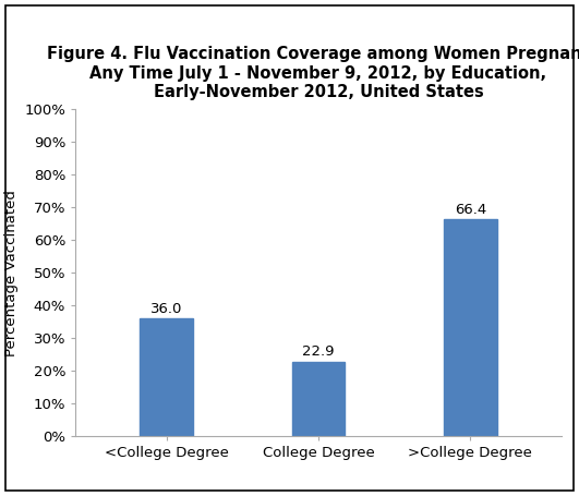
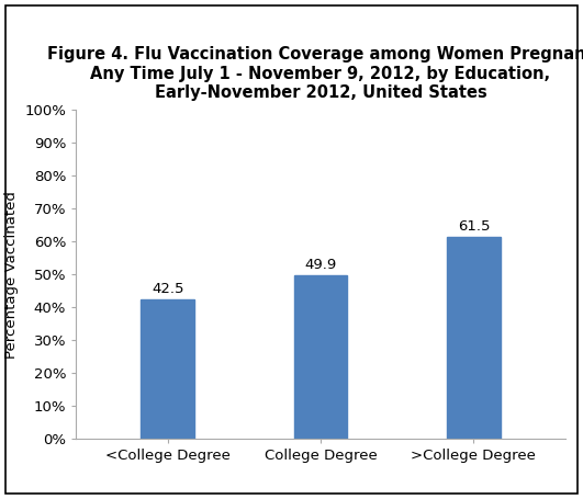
<College Degree: 36.0 -> 42.5
College Degree: 22.9 -> 49.9
>College Degree: 66.4 -> 61.5
